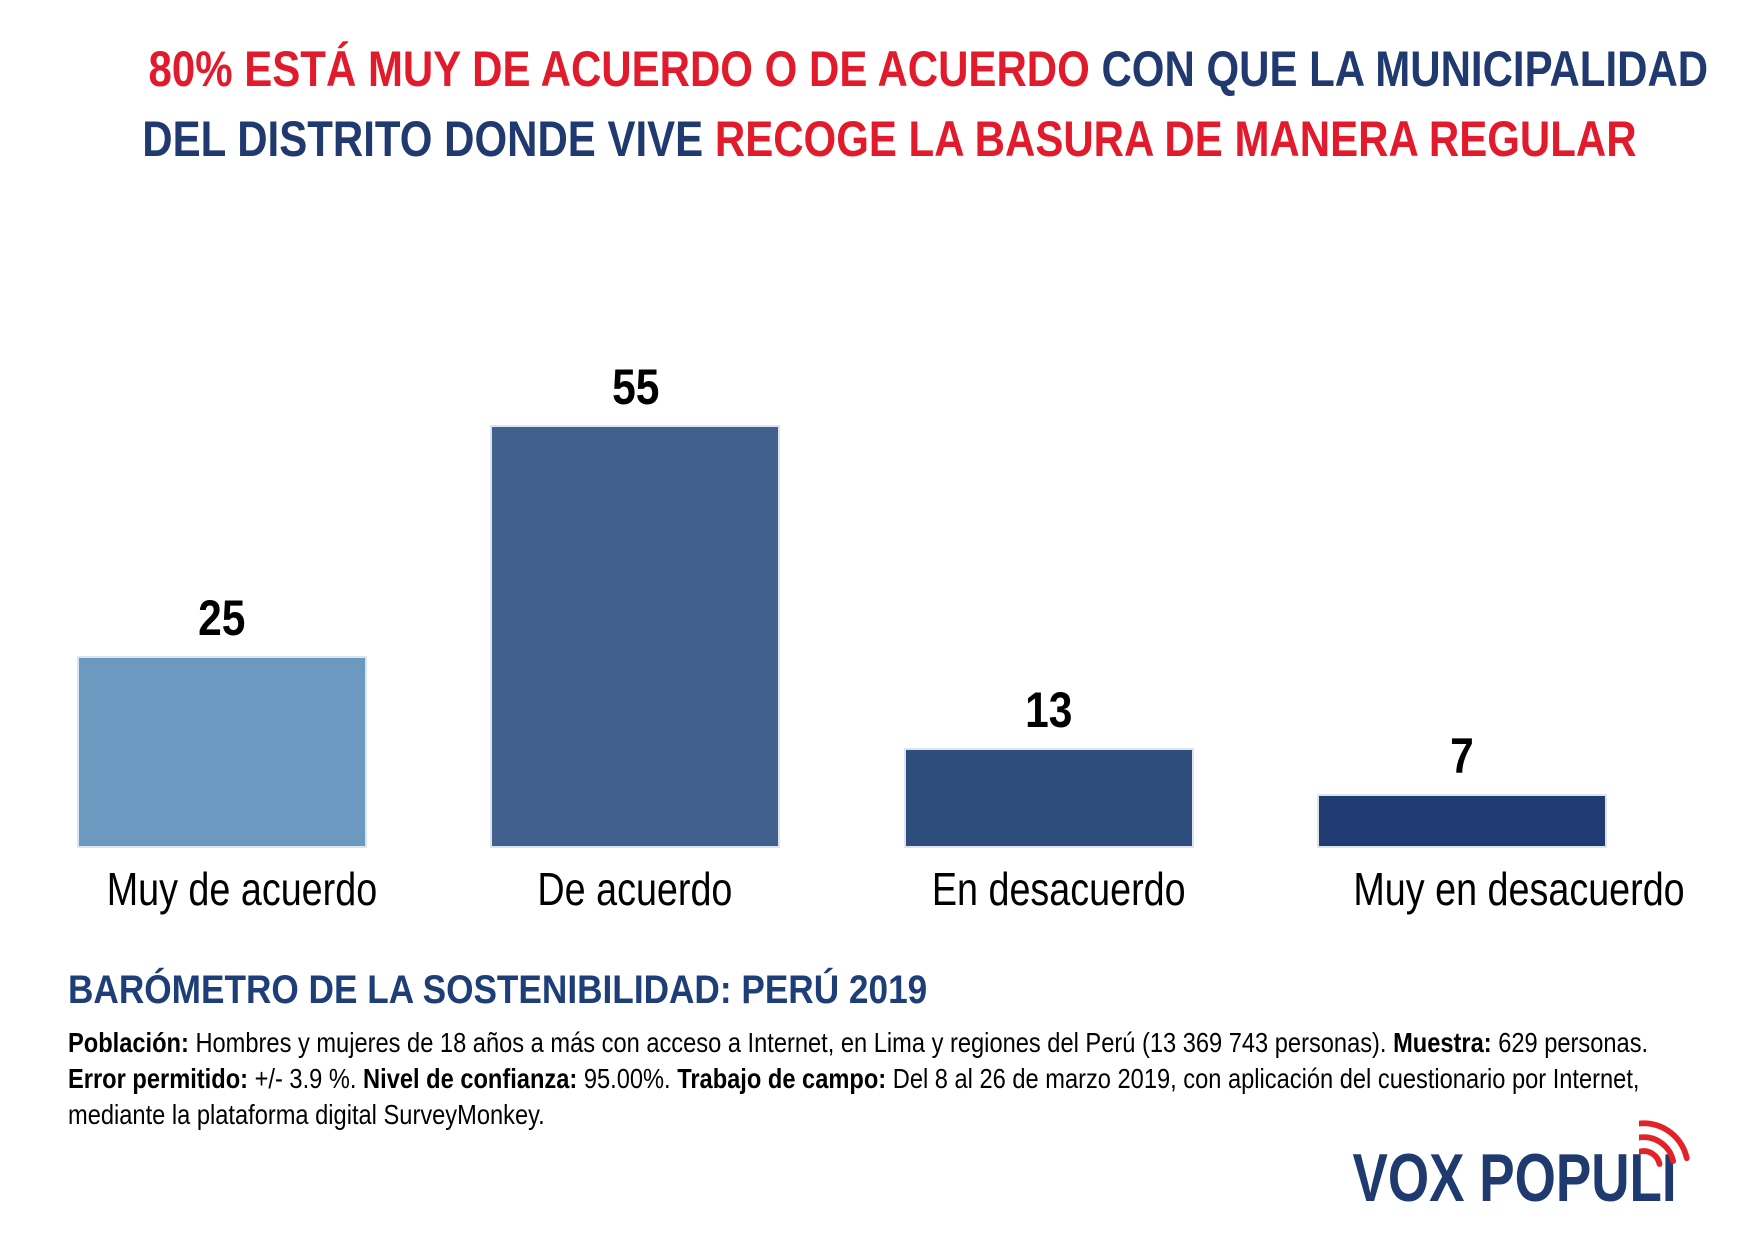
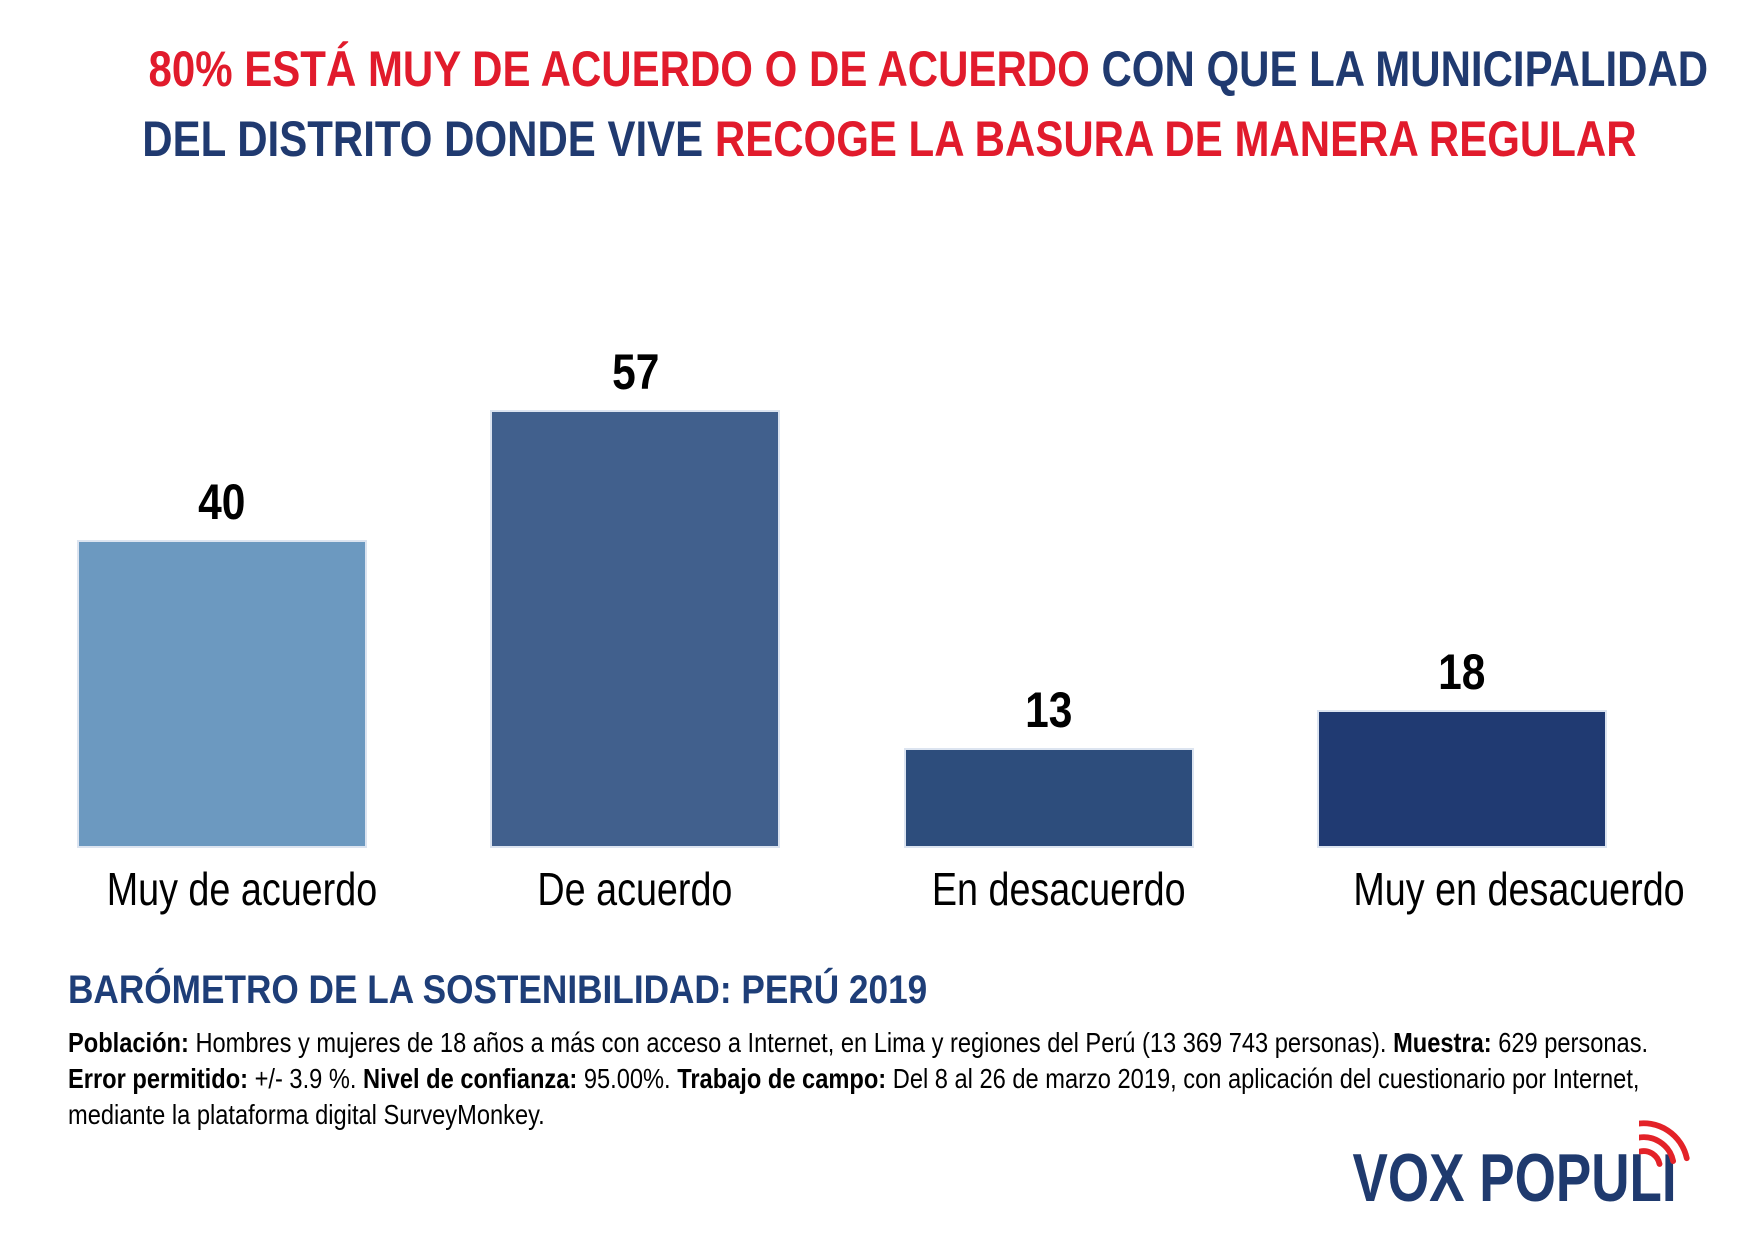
Muy de acuerdo: 25 -> 40
De acuerdo: 55 -> 57
Muy en desacuerdo: 7 -> 18
